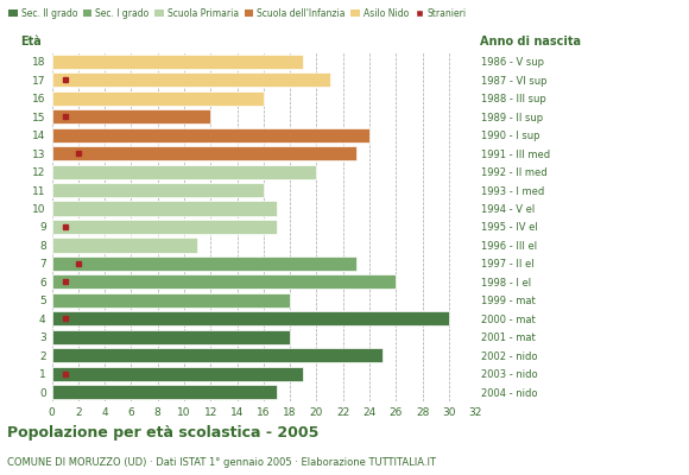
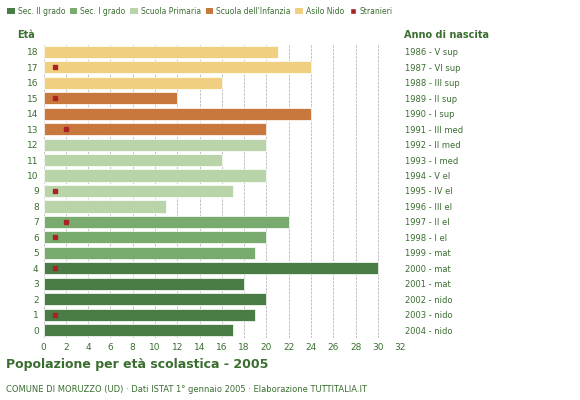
18: 19 -> 21
17: 21 -> 24
13: 23 -> 20
10: 17 -> 20
7: 23 -> 22
6: 26 -> 20
5: 18 -> 19
2: 25 -> 20
